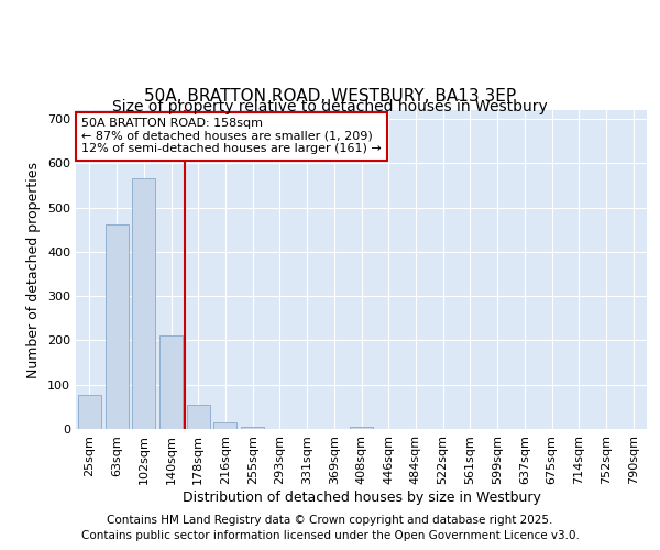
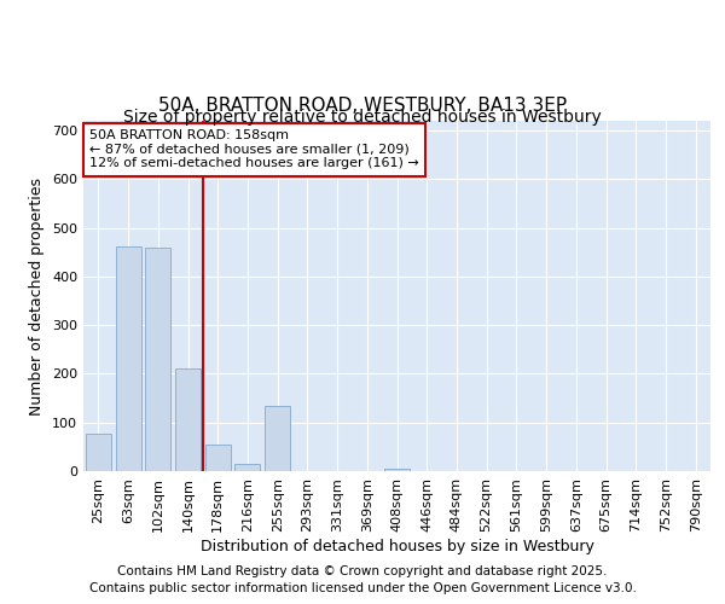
102sqm: 567 -> 460
255sqm: 5 -> 135
